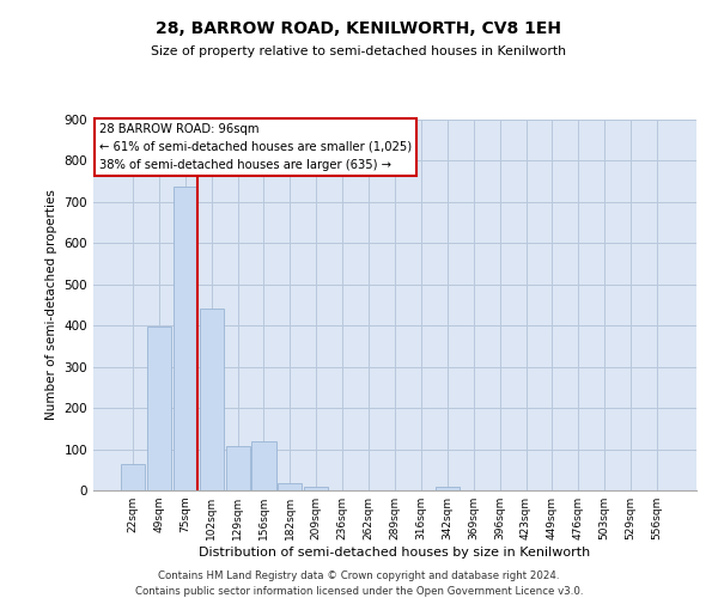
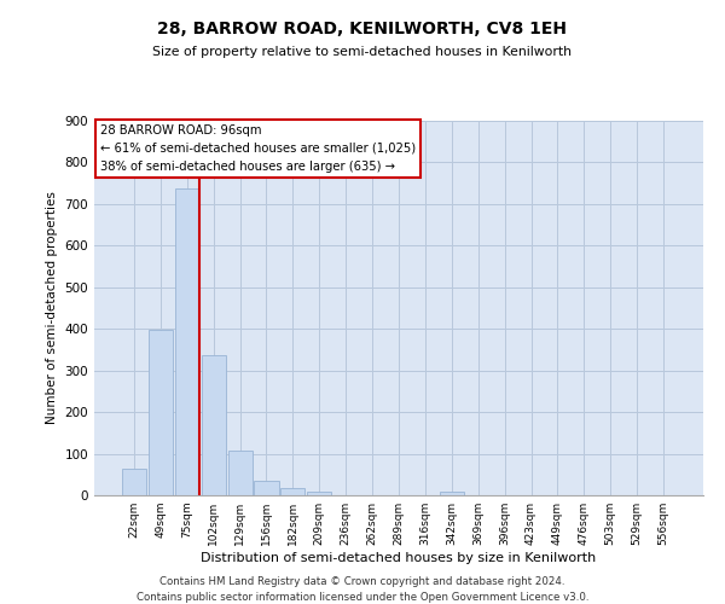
102sqm: 440 -> 337
156sqm: 120 -> 34
